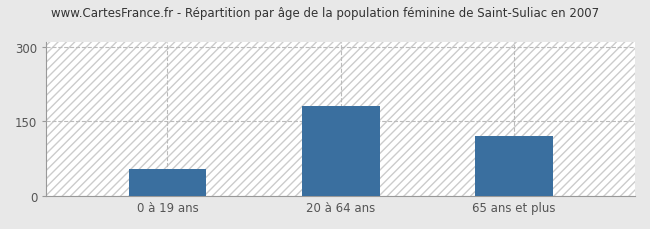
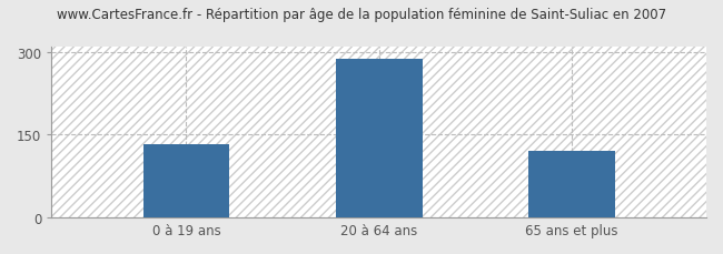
0 à 19 ans: 55 -> 133
20 à 64 ans: 180 -> 288
